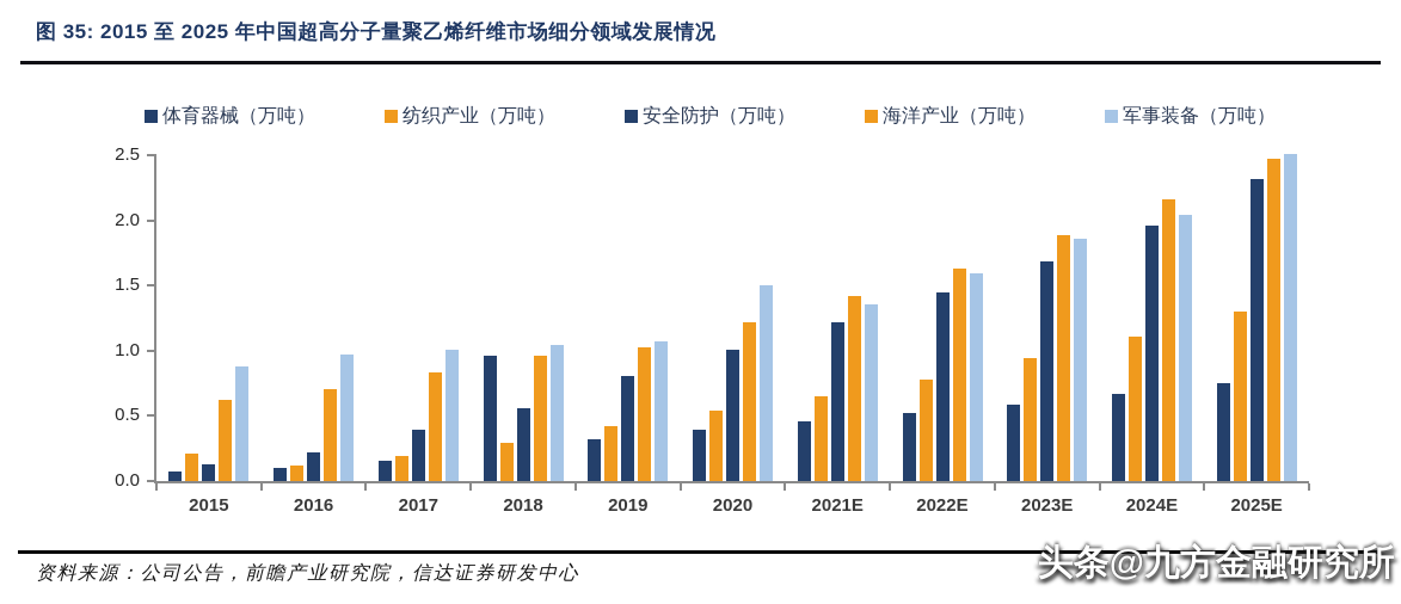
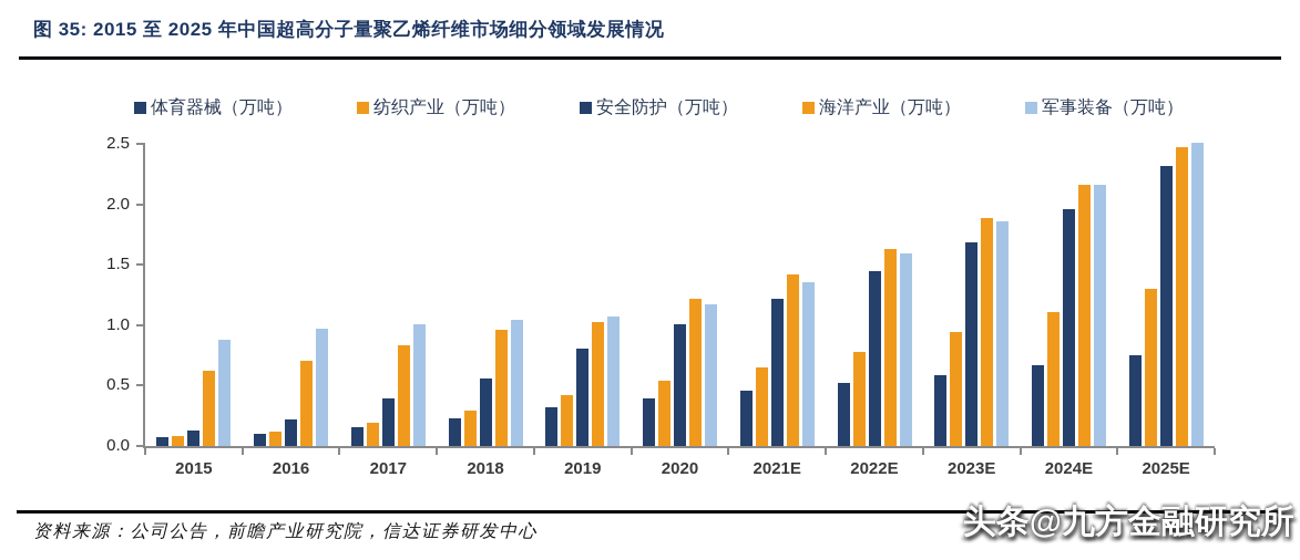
纺织产业（万吨）/2015: 0.21 -> 0.08
体育器械（万吨）/2018: 0.96 -> 0.23
军事装备（万吨）/2020: 1.50 -> 1.17
军事装备（万吨）/2024E: 2.04 -> 2.16
